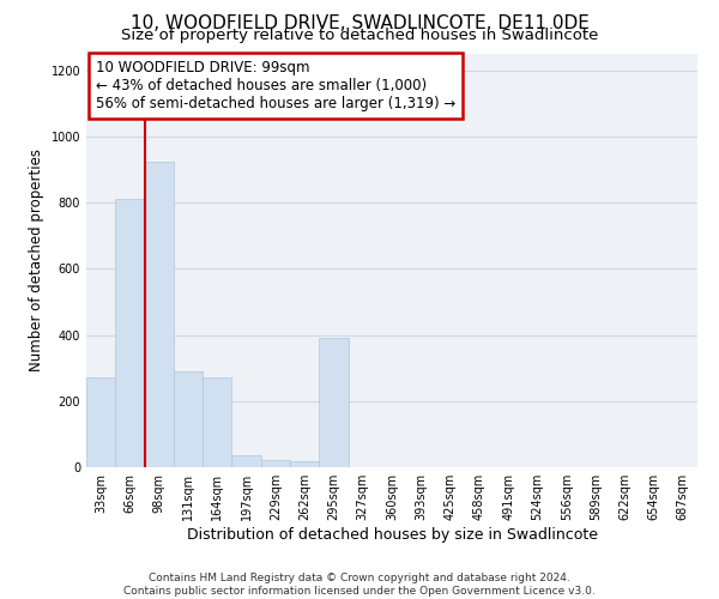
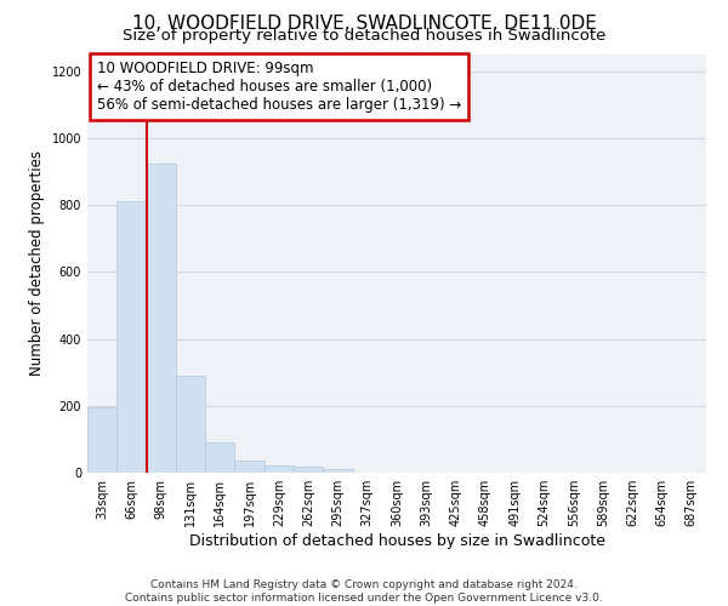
33sqm: 270 -> 195
164sqm: 270 -> 90
295sqm: 390 -> 12
